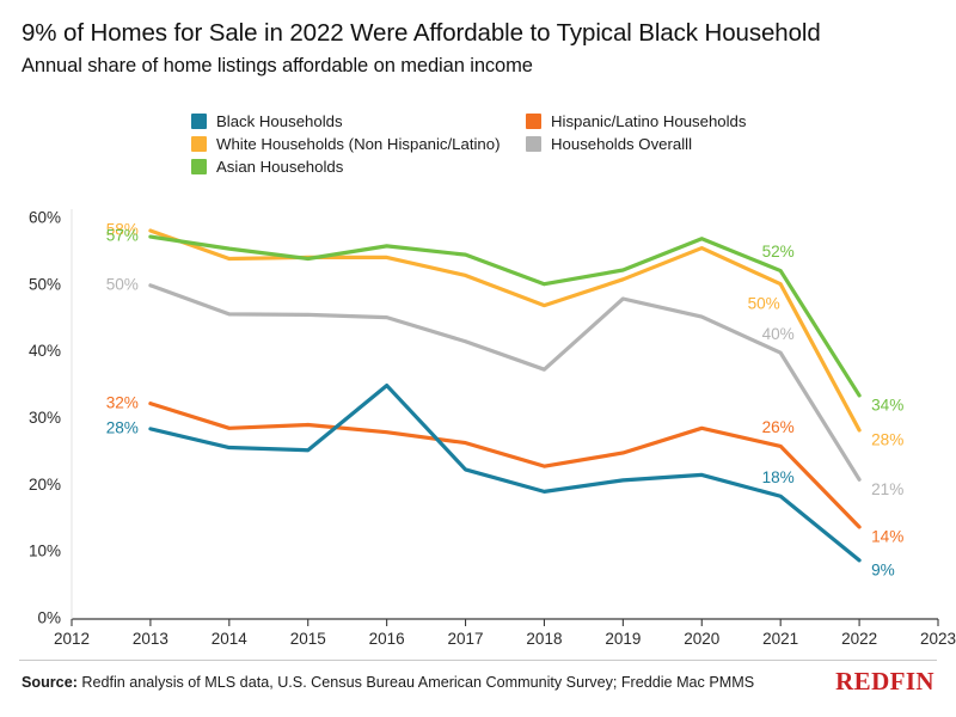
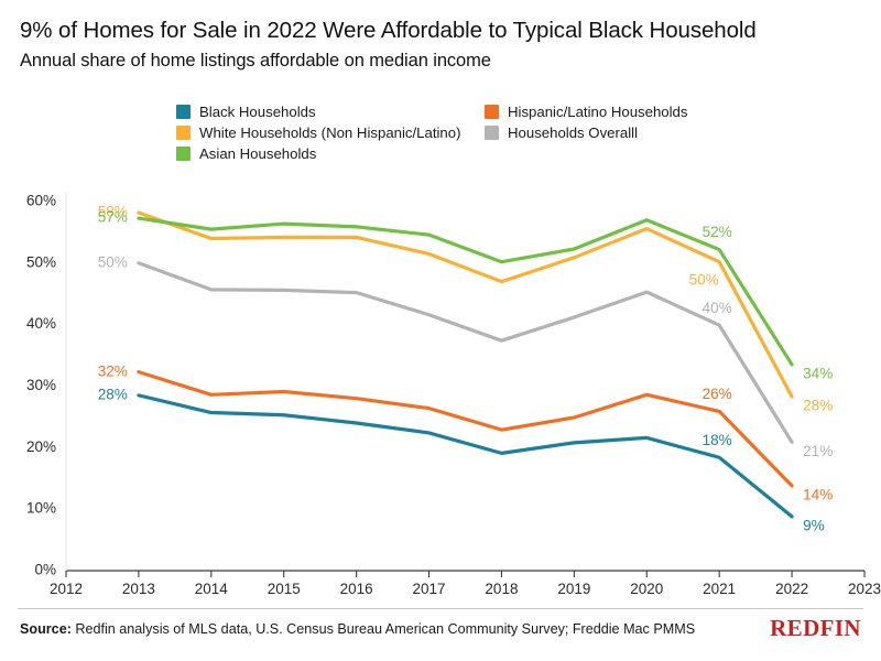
Asian Households/2015: 54% -> 56%
Black Households/2016: 35% -> 24%
Households Overalll/2019: 48% -> 41%
